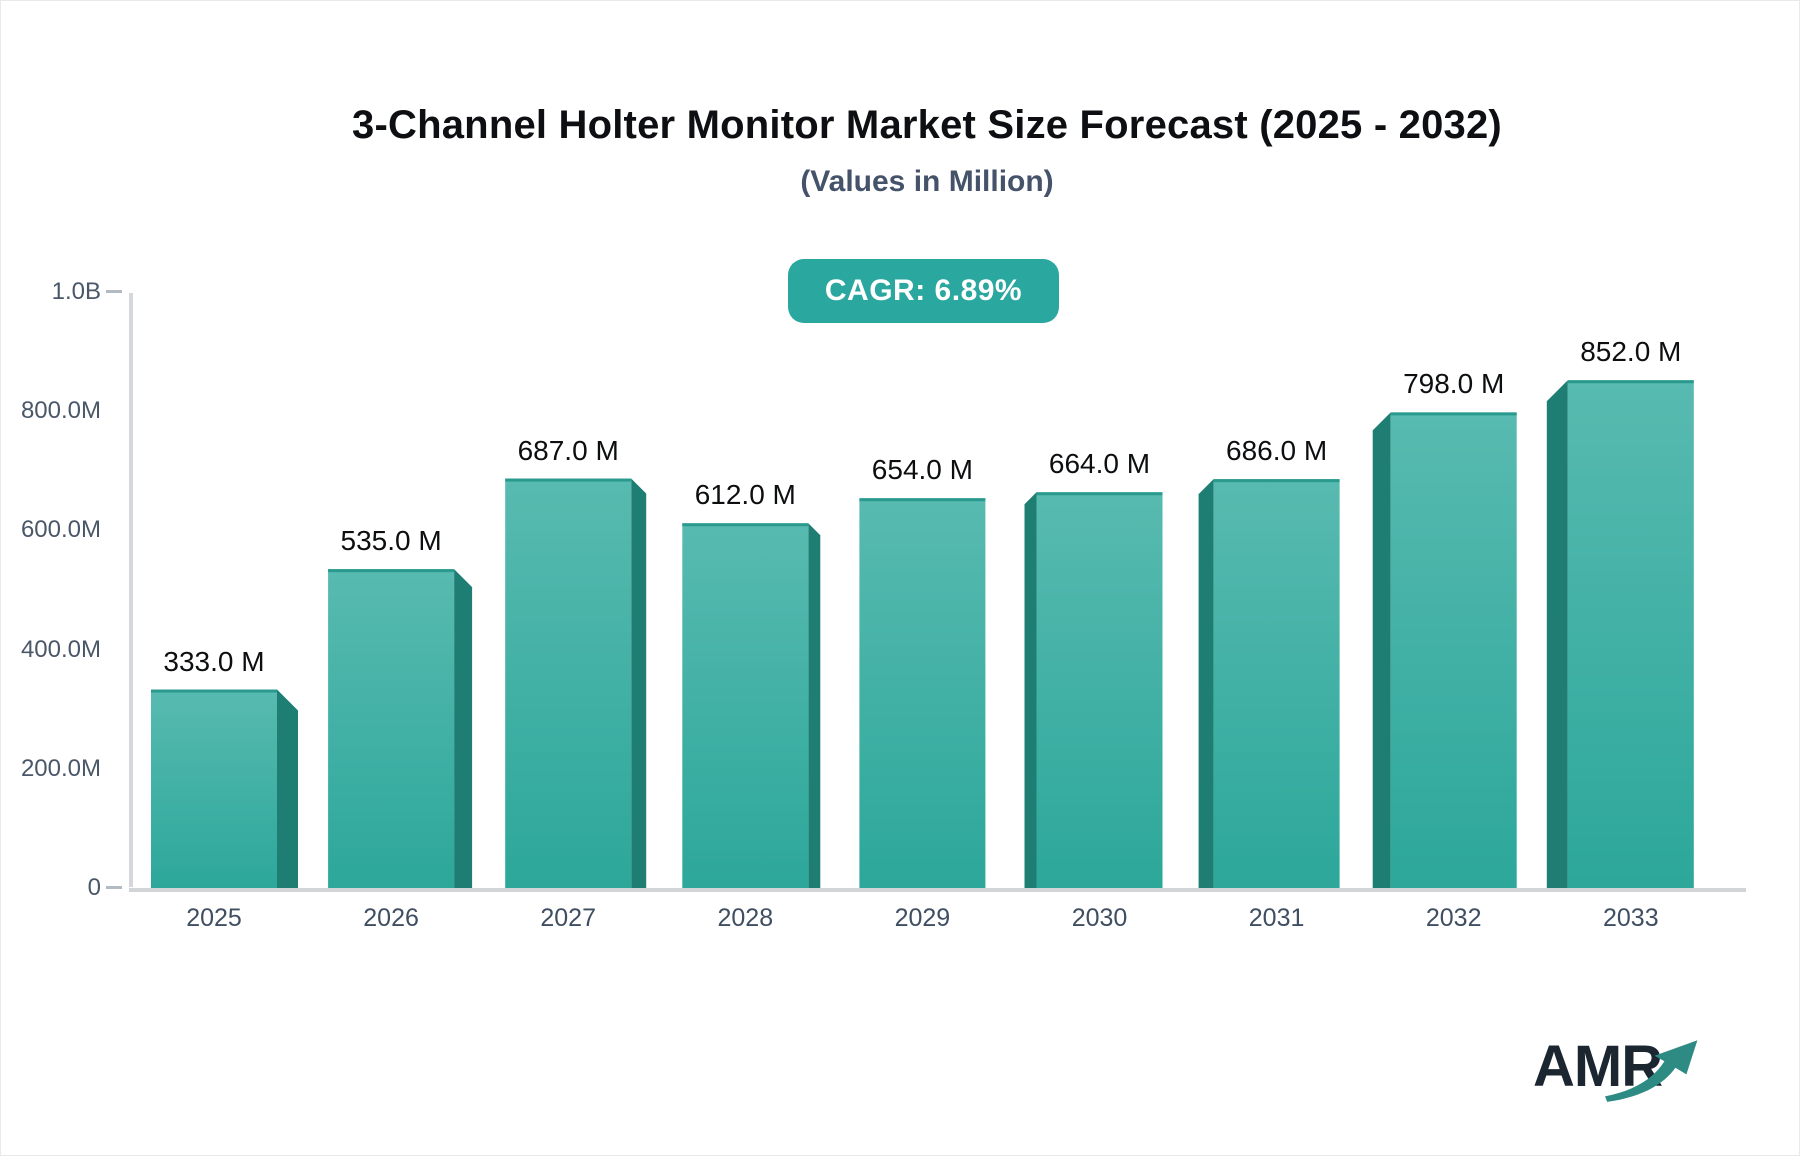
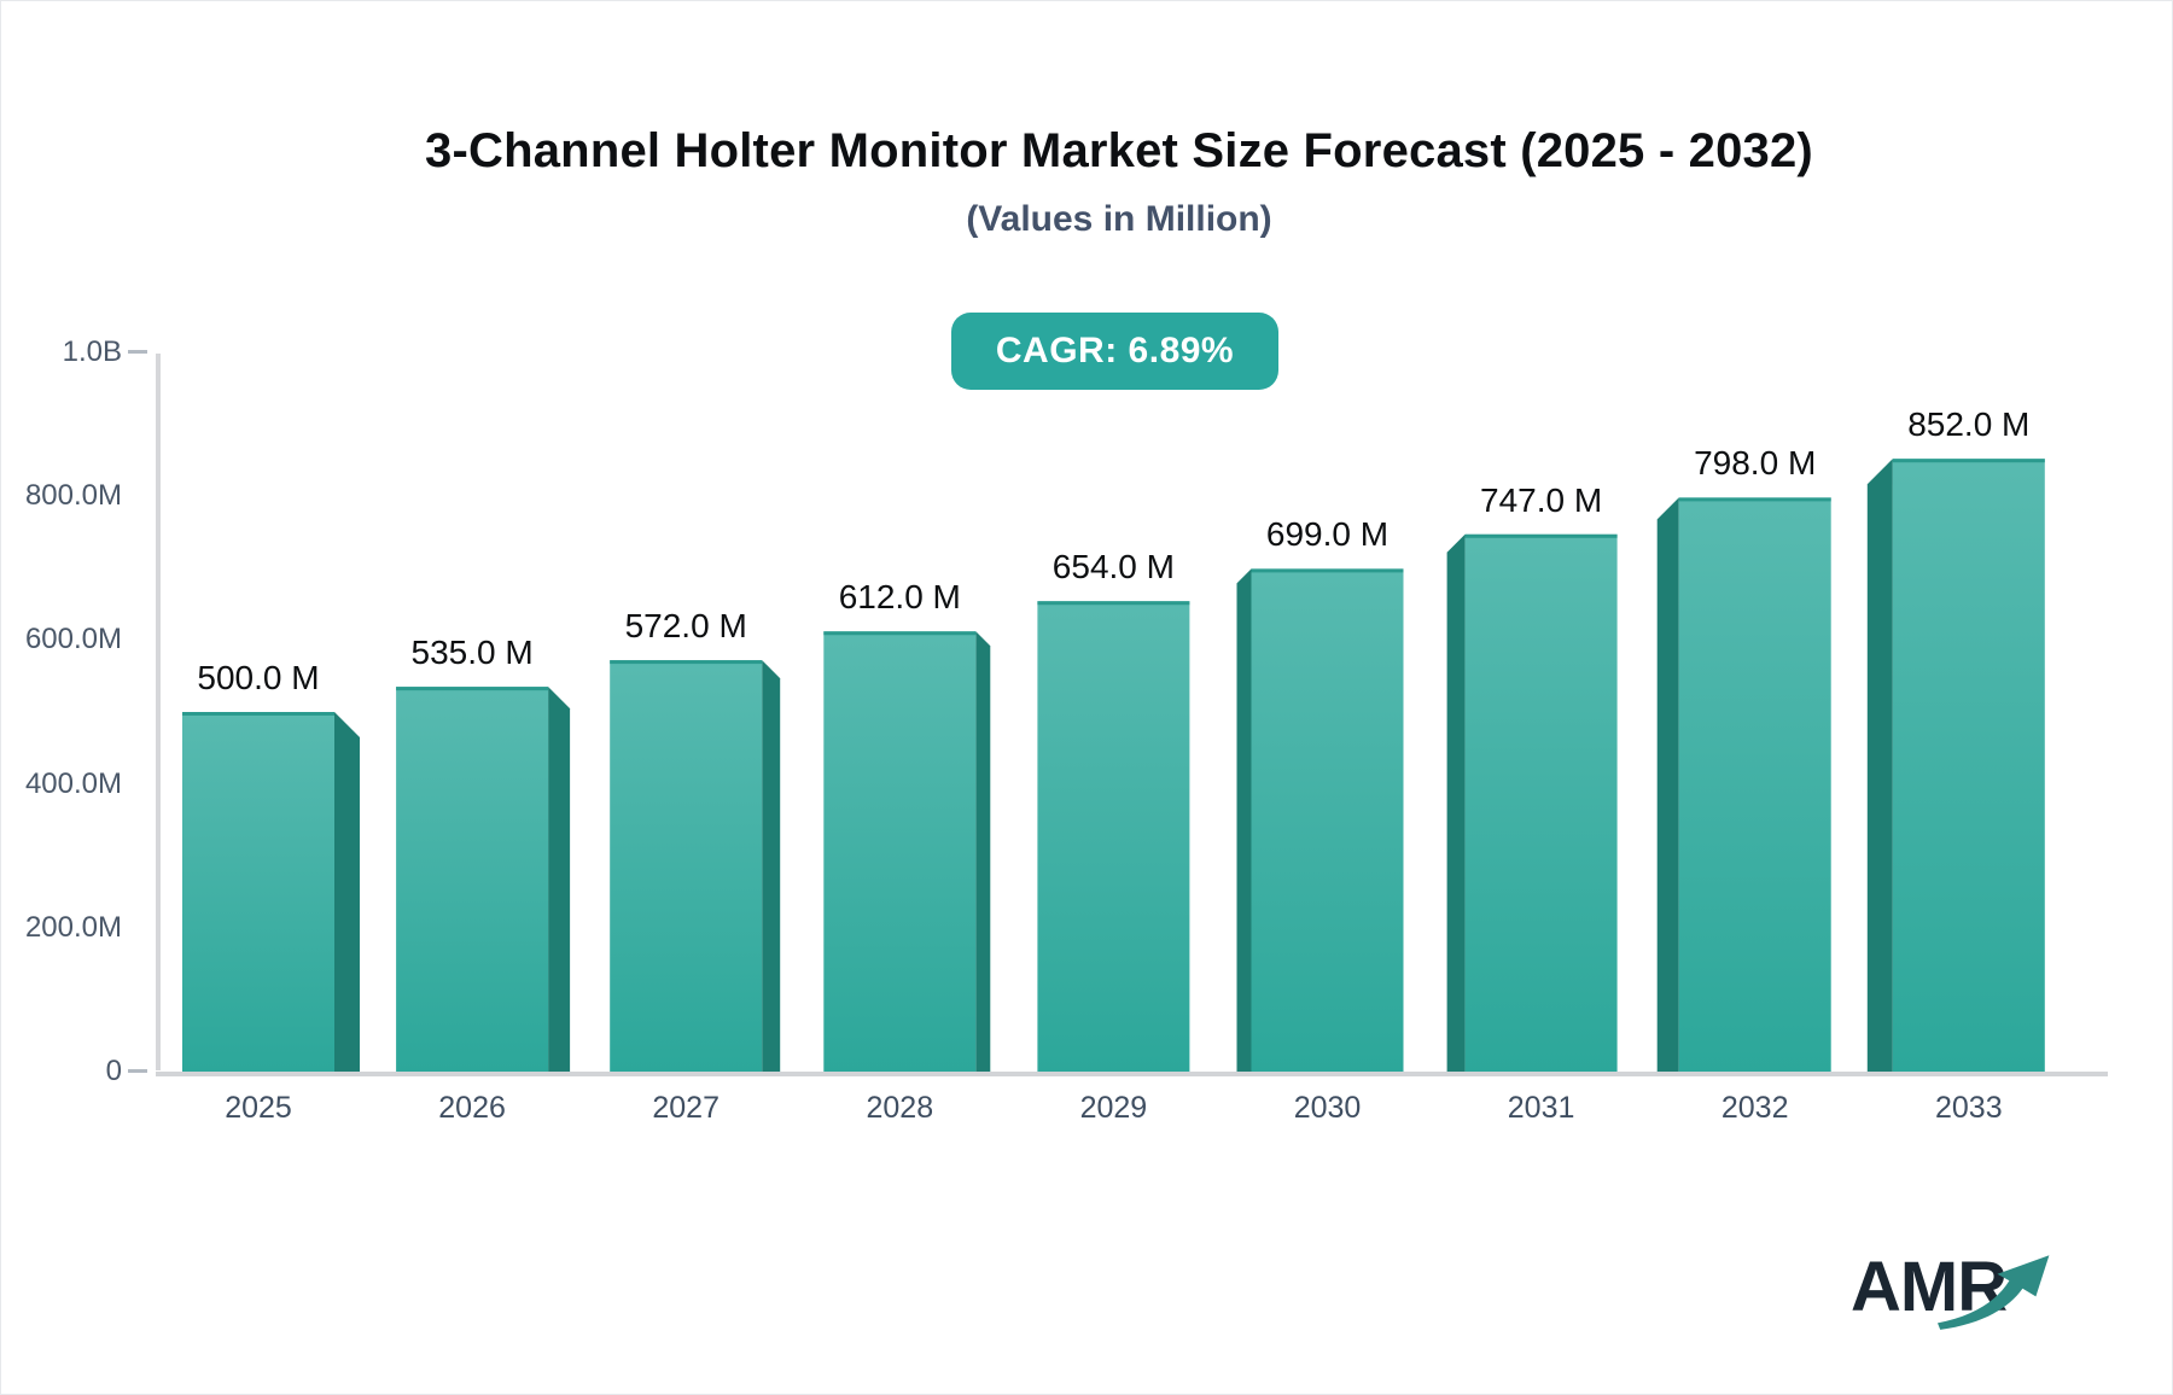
2025: 333.0 -> 500.0
2027: 687.0 -> 572.0
2030: 664.0 -> 699.0
2031: 686.0 -> 747.0
